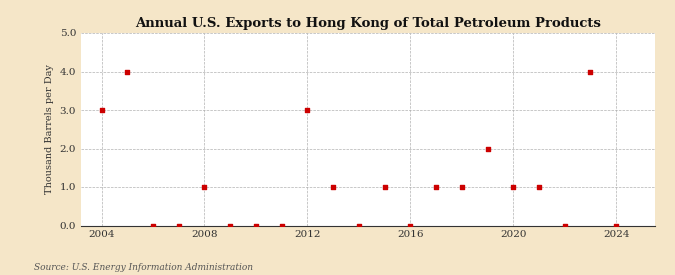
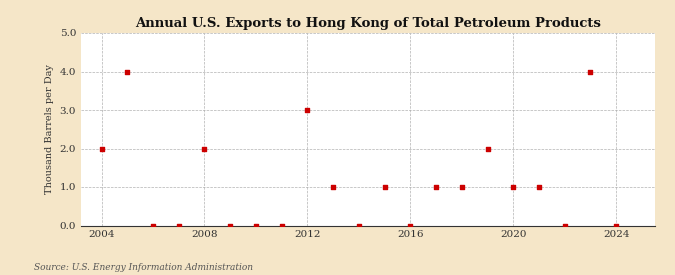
2004: 3 -> 2
2008: 1 -> 2
